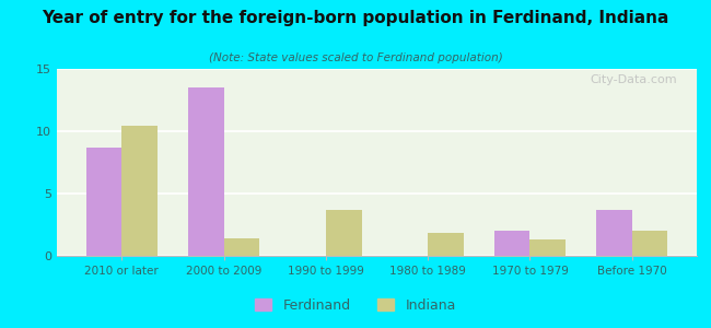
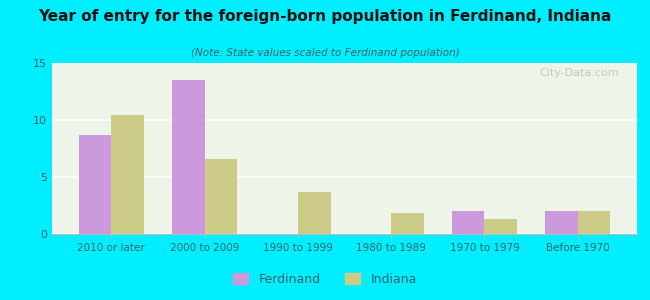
Indiana/2000 to 2009: 1.4 -> 6.6
Ferdinand/Before 1970: 3.7 -> 2.0
